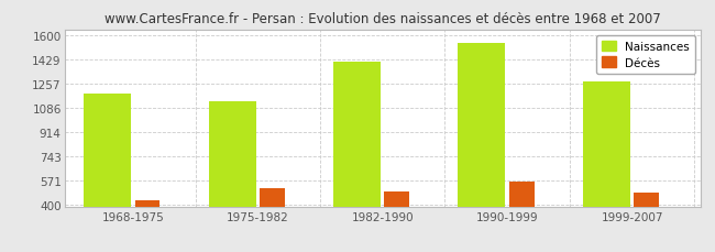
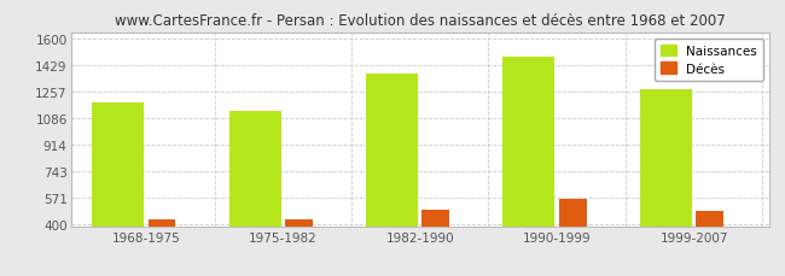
Décès/1975-1982: 520 -> 440
Naissances/1982-1990: 1410 -> 1370
Naissances/1990-1999: 1540 -> 1480
